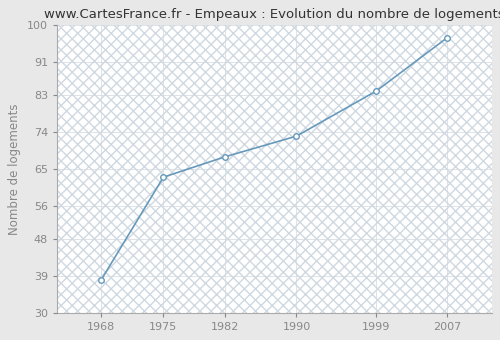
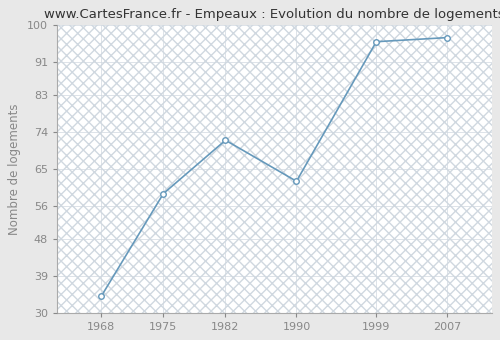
1968: 38 -> 34
1975: 63 -> 59
1982: 68 -> 72
1990: 73 -> 62
1999: 84 -> 96
